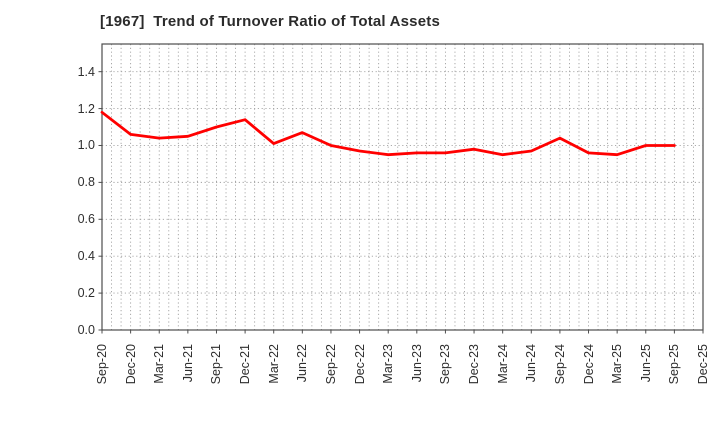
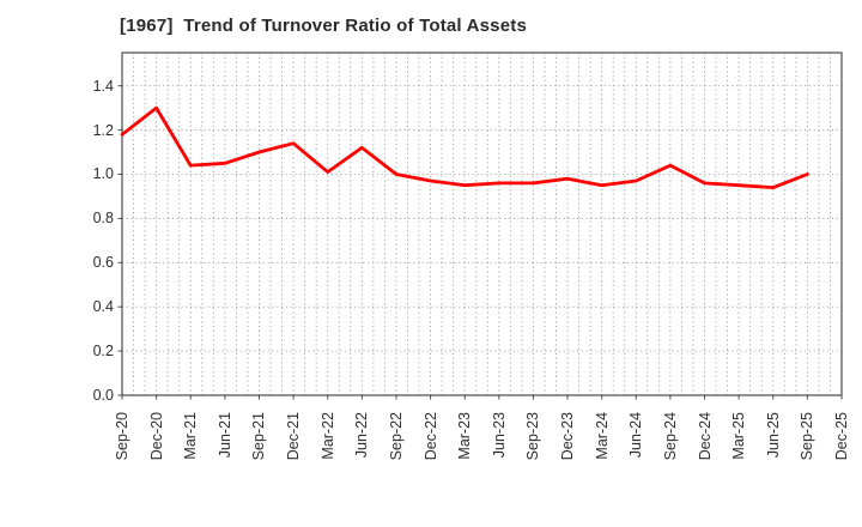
Dec-20: 1.06 -> 1.30
Jun-22: 1.07 -> 1.12
Jun-25: 1.00 -> 0.94
